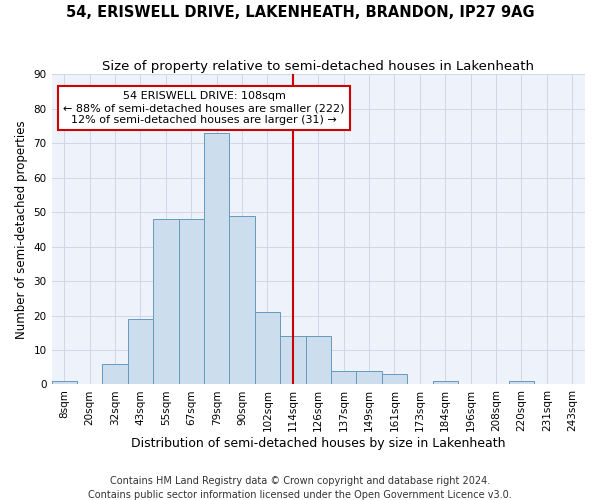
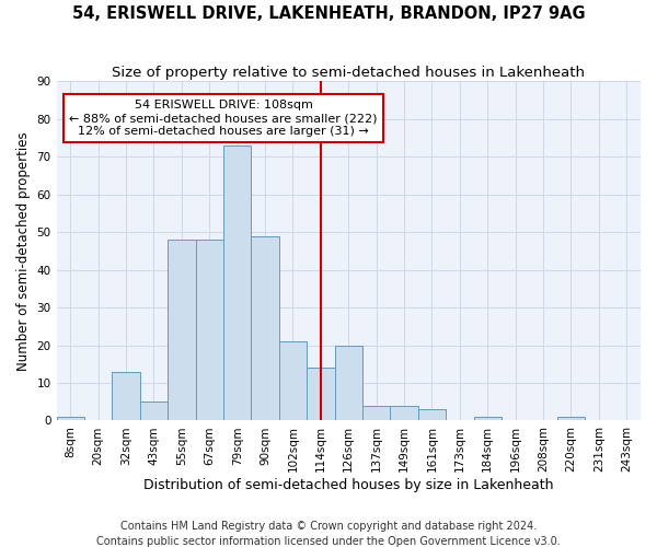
32sqm: 6 -> 13
43sqm: 19 -> 5
126sqm: 14 -> 20
